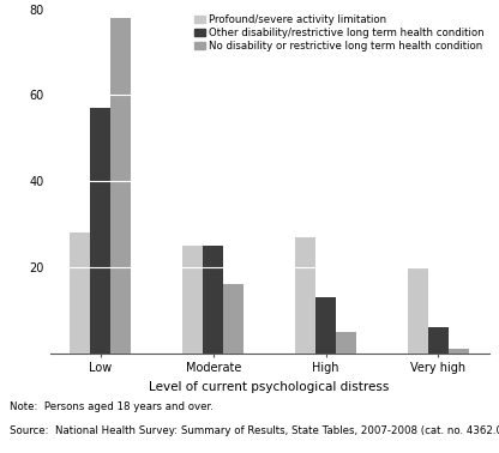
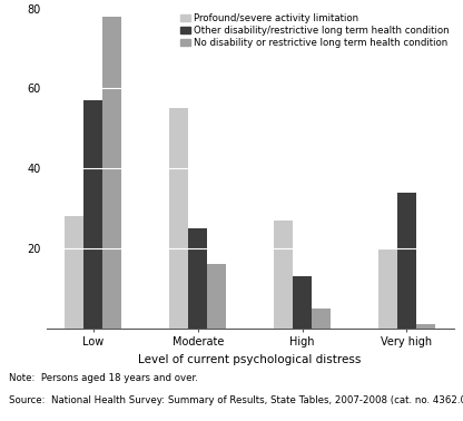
Profound/severe activity limitation/Moderate: 25 -> 55
Other disability/restrictive long term health condition/Very high: 6 -> 34
